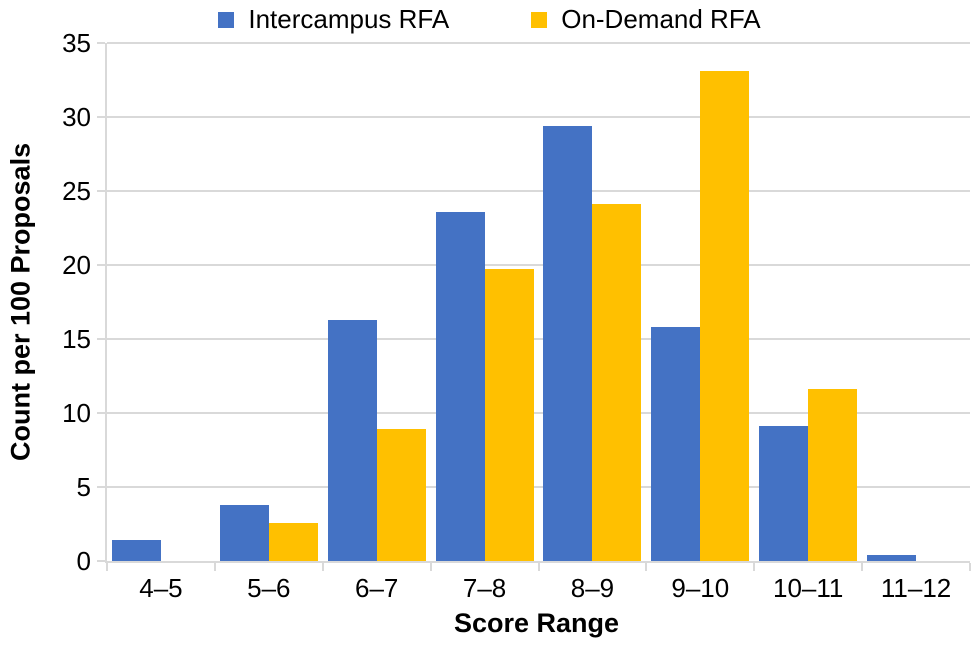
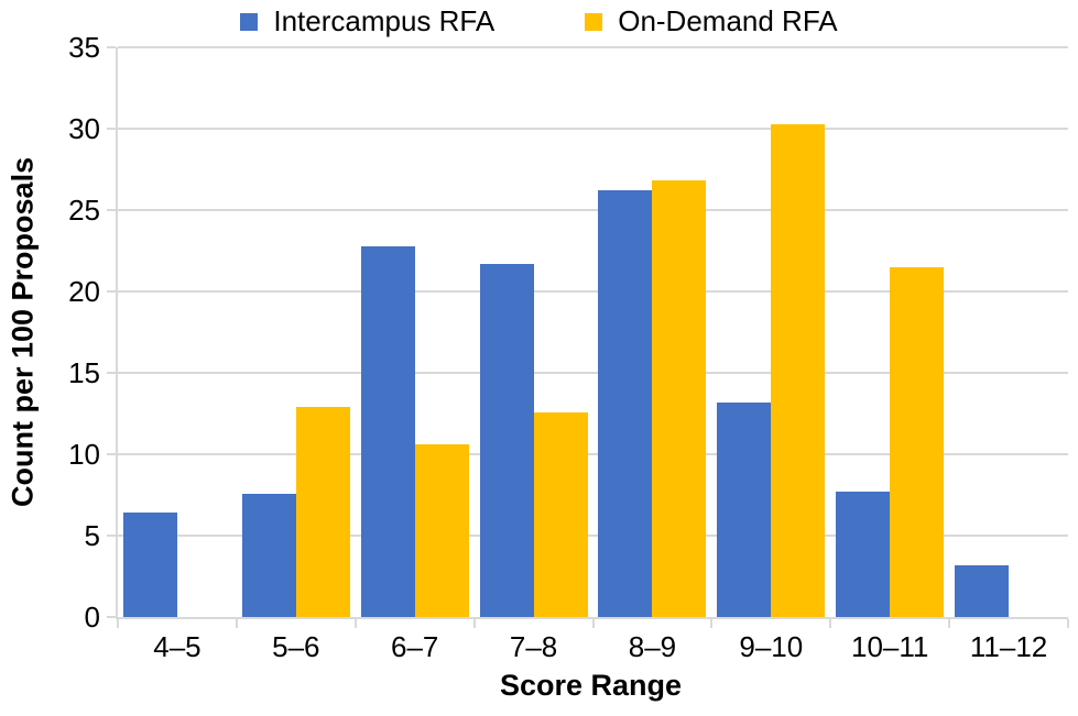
Intercampus RFA/4–5: 1.4 -> 6.4
Intercampus RFA/5–6: 3.8 -> 7.6
On-Demand RFA/5–6: 2.6 -> 12.9
Intercampus RFA/6–7: 16.3 -> 22.8
On-Demand RFA/6–7: 8.9 -> 10.6
Intercampus RFA/7–8: 23.6 -> 21.7
On-Demand RFA/7–8: 19.7 -> 12.6
Intercampus RFA/8–9: 29.4 -> 26.2
On-Demand RFA/8–9: 24.1 -> 26.8
Intercampus RFA/9–10: 15.8 -> 13.2
On-Demand RFA/9–10: 33.1 -> 30.3
Intercampus RFA/10–11: 9.1 -> 7.7
On-Demand RFA/10–11: 11.6 -> 21.5
Intercampus RFA/11–12: 0.4 -> 3.2
